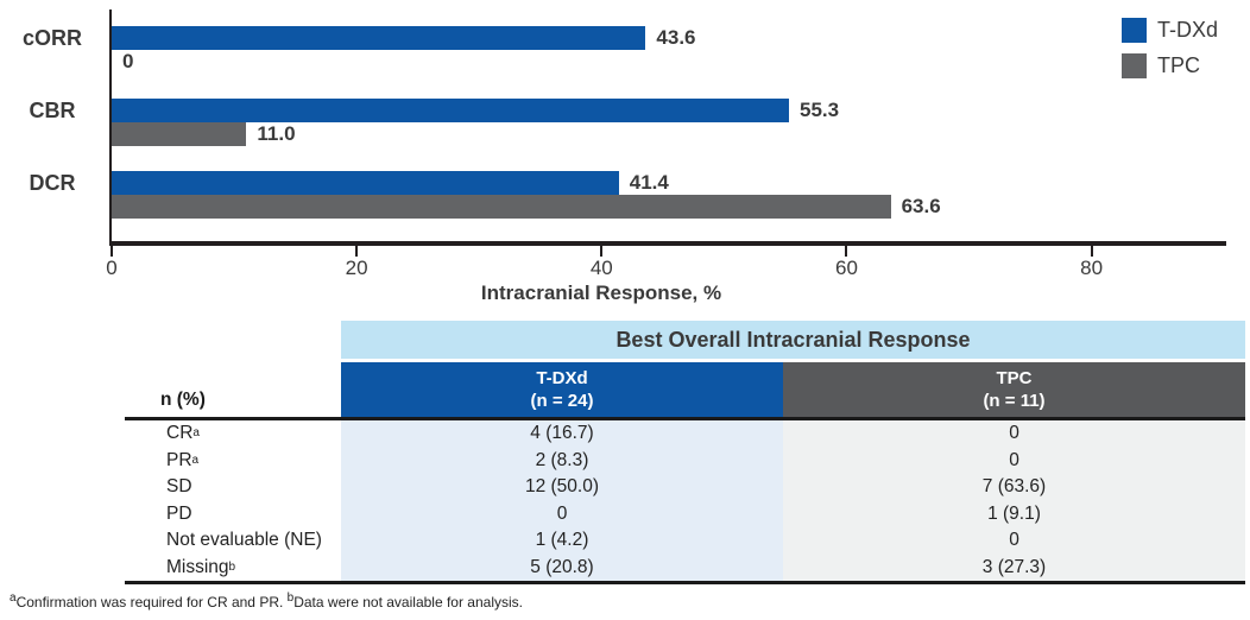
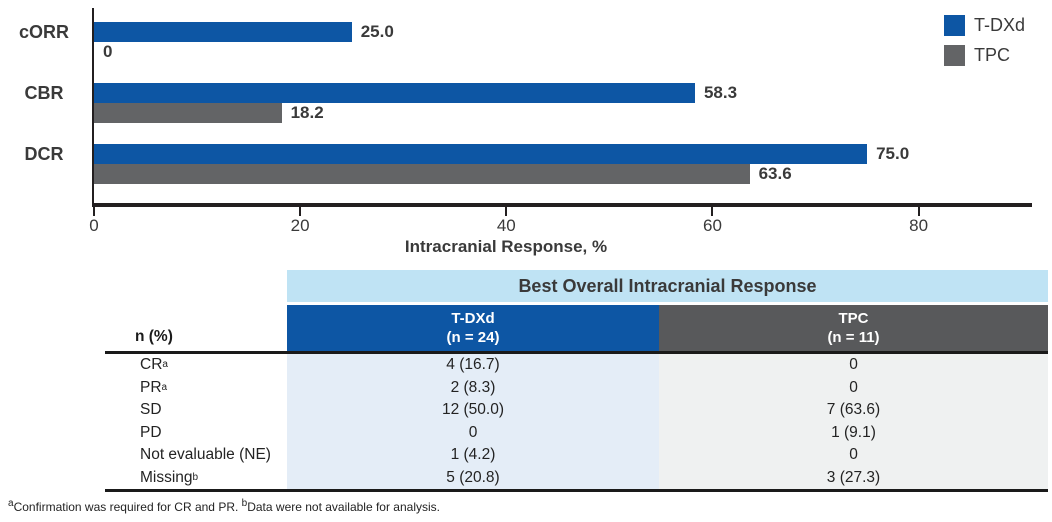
T-DXd/cORR: 43.6 -> 25.0
T-DXd/CBR: 55.3 -> 58.3
TPC/CBR: 11.0 -> 18.2
T-DXd/DCR: 41.4 -> 75.0
